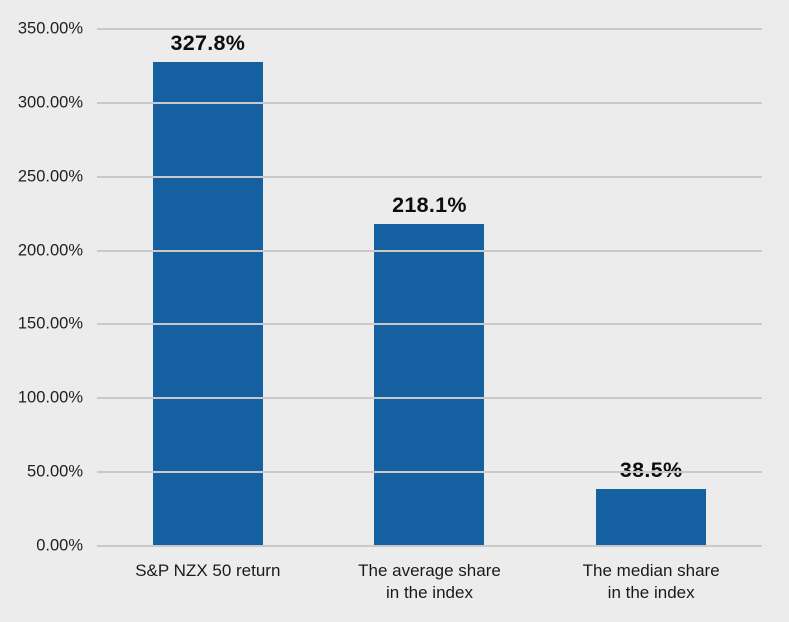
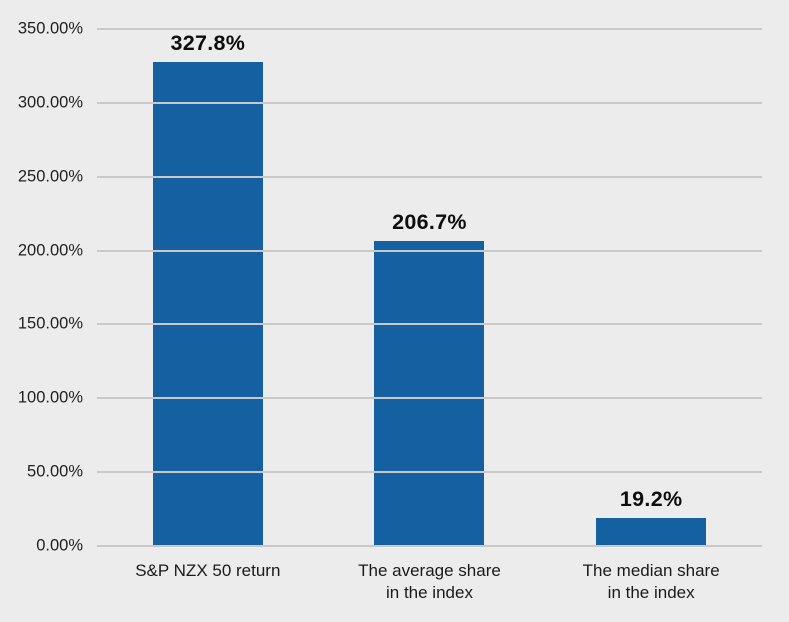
The average share in the index: 218.1% -> 206.7%
The median share in the index: 38.5% -> 19.2%
